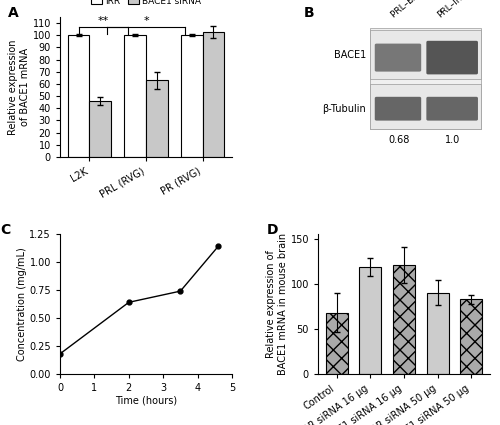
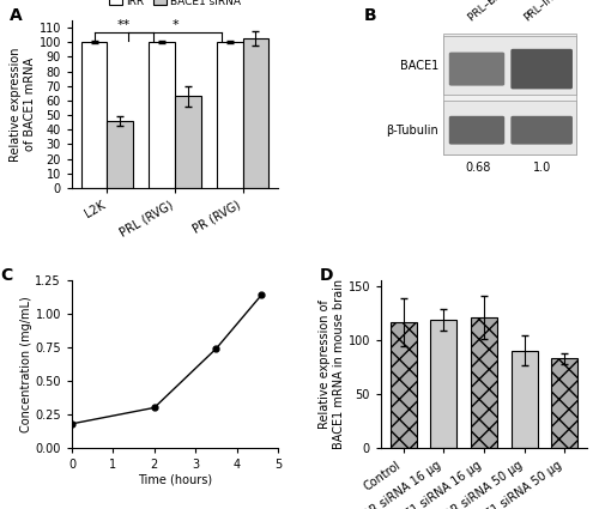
2: 0.64 -> 0.30
Control: 68 -> 116
